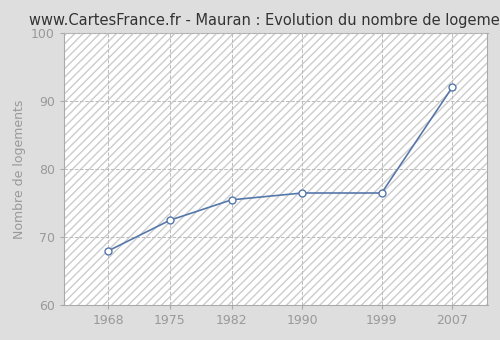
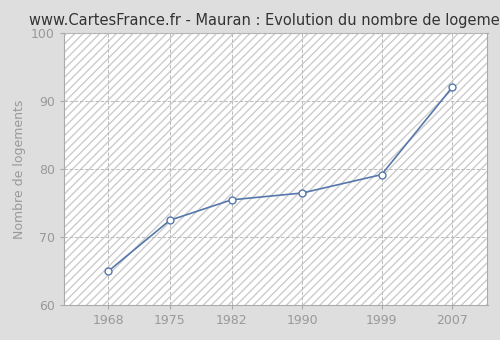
1968: 68.0 -> 65.0
1999: 76.5 -> 79.2
